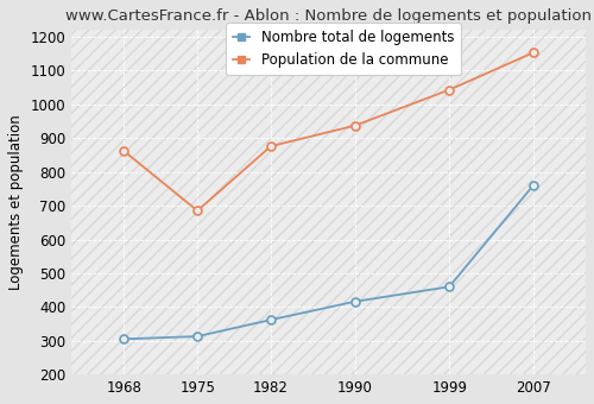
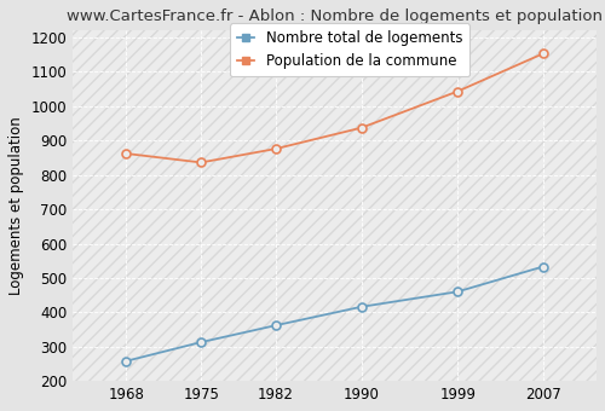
Nombre total de logements/1968: 305 -> 258
Population de la commune/1975: 685 -> 836
Nombre total de logements/2007: 760 -> 533
